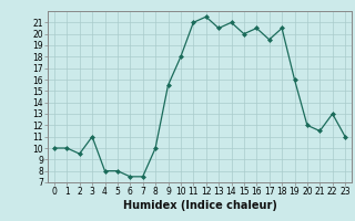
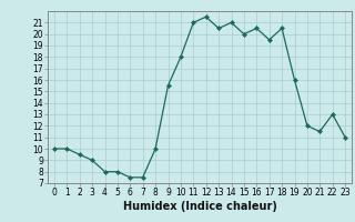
3: 11.0 -> 9.0
